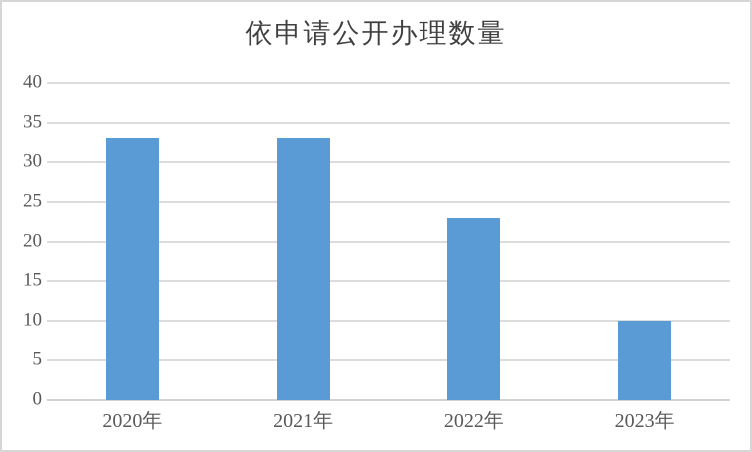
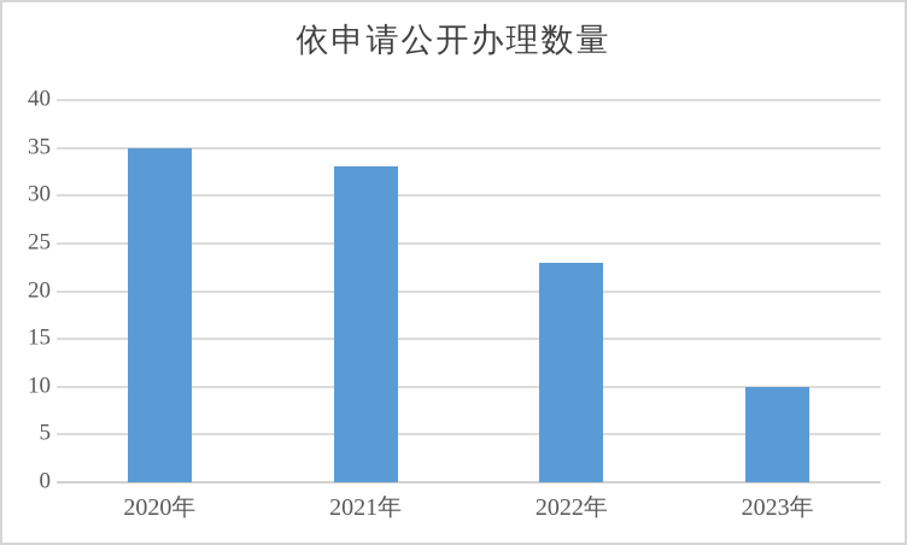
2020年: 33 -> 35
